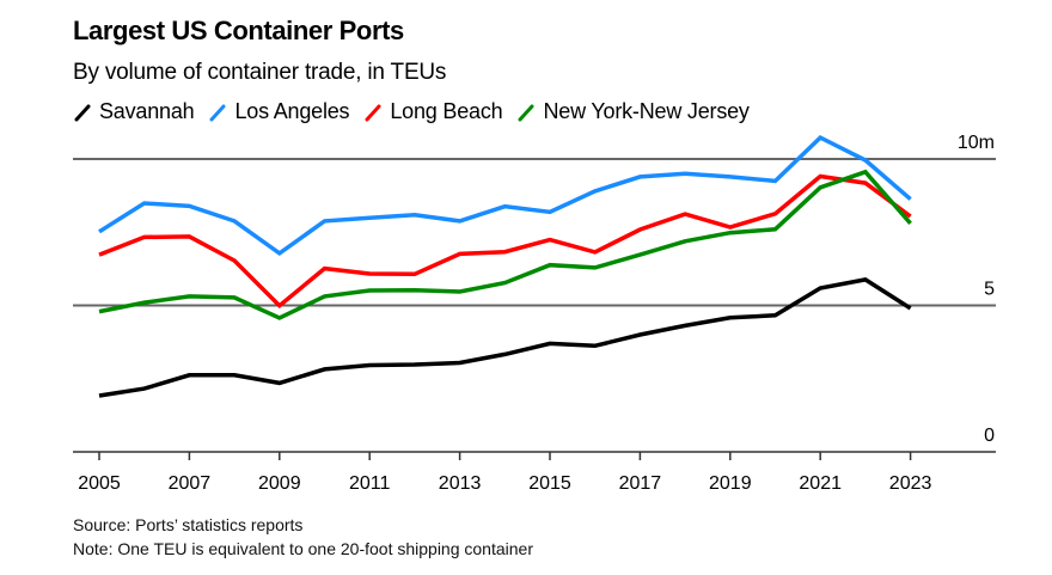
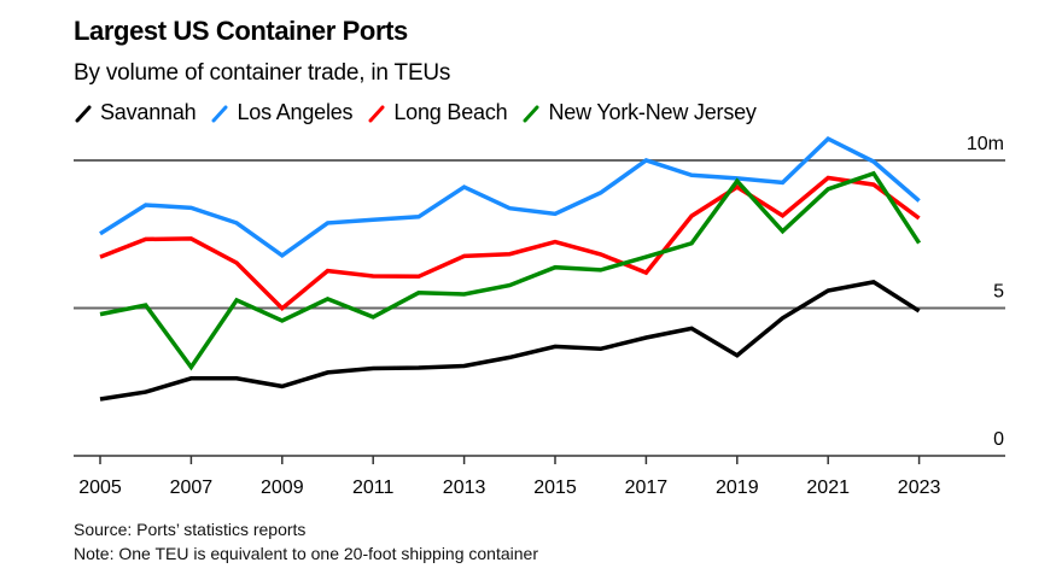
New York-New Jersey/2007: 5.3m -> 3.0m
New York-New Jersey/2011: 5.5m -> 4.7m
Los Angeles/2013: 7.9m -> 9.1m
Los Angeles/2017: 9.4m -> 10.0m
Long Beach/2017: 7.6m -> 6.2m
Savannah/2019: 4.6m -> 3.4m
Long Beach/2019: 7.7m -> 9.1m
New York-New Jersey/2019: 7.5m -> 9.3m
New York-New Jersey/2023: 7.8m -> 7.2m
